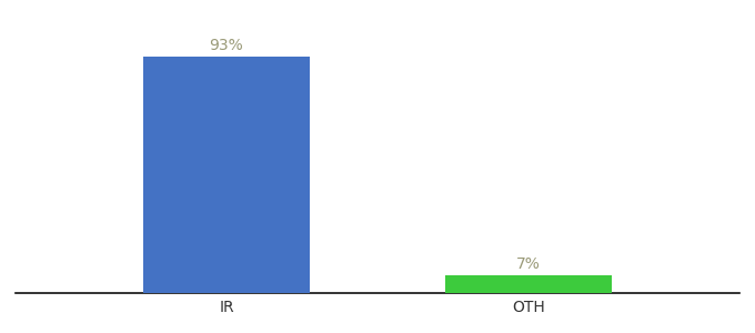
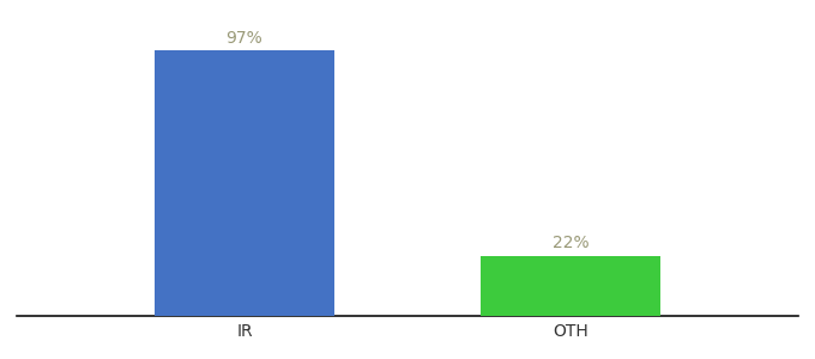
IR: 93% -> 97%
OTH: 7% -> 22%
